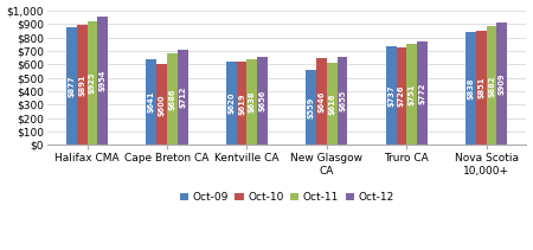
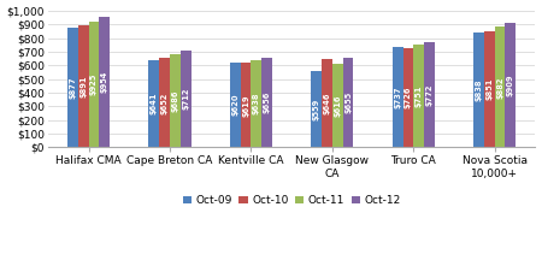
Oct-10/Cape Breton CA: $600 -> $650
